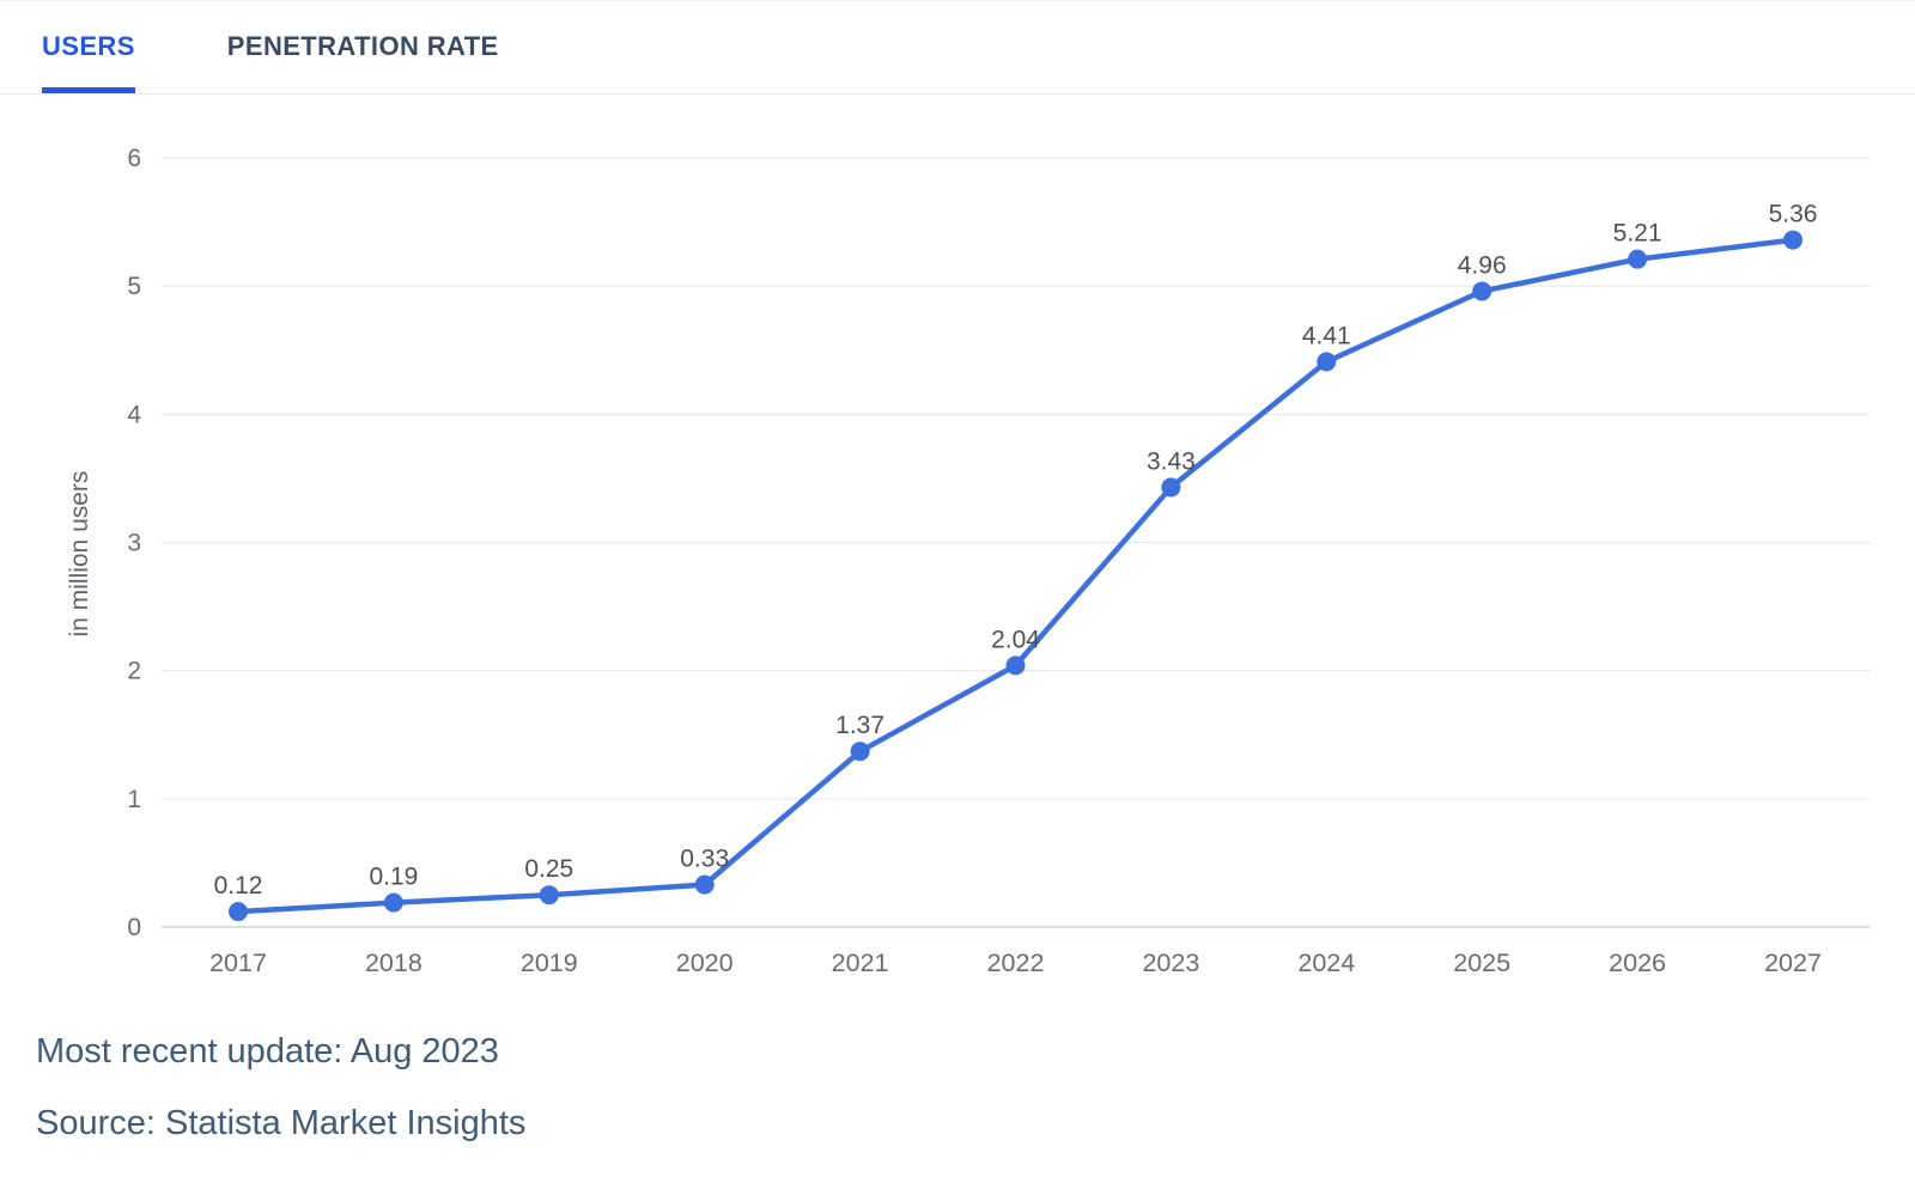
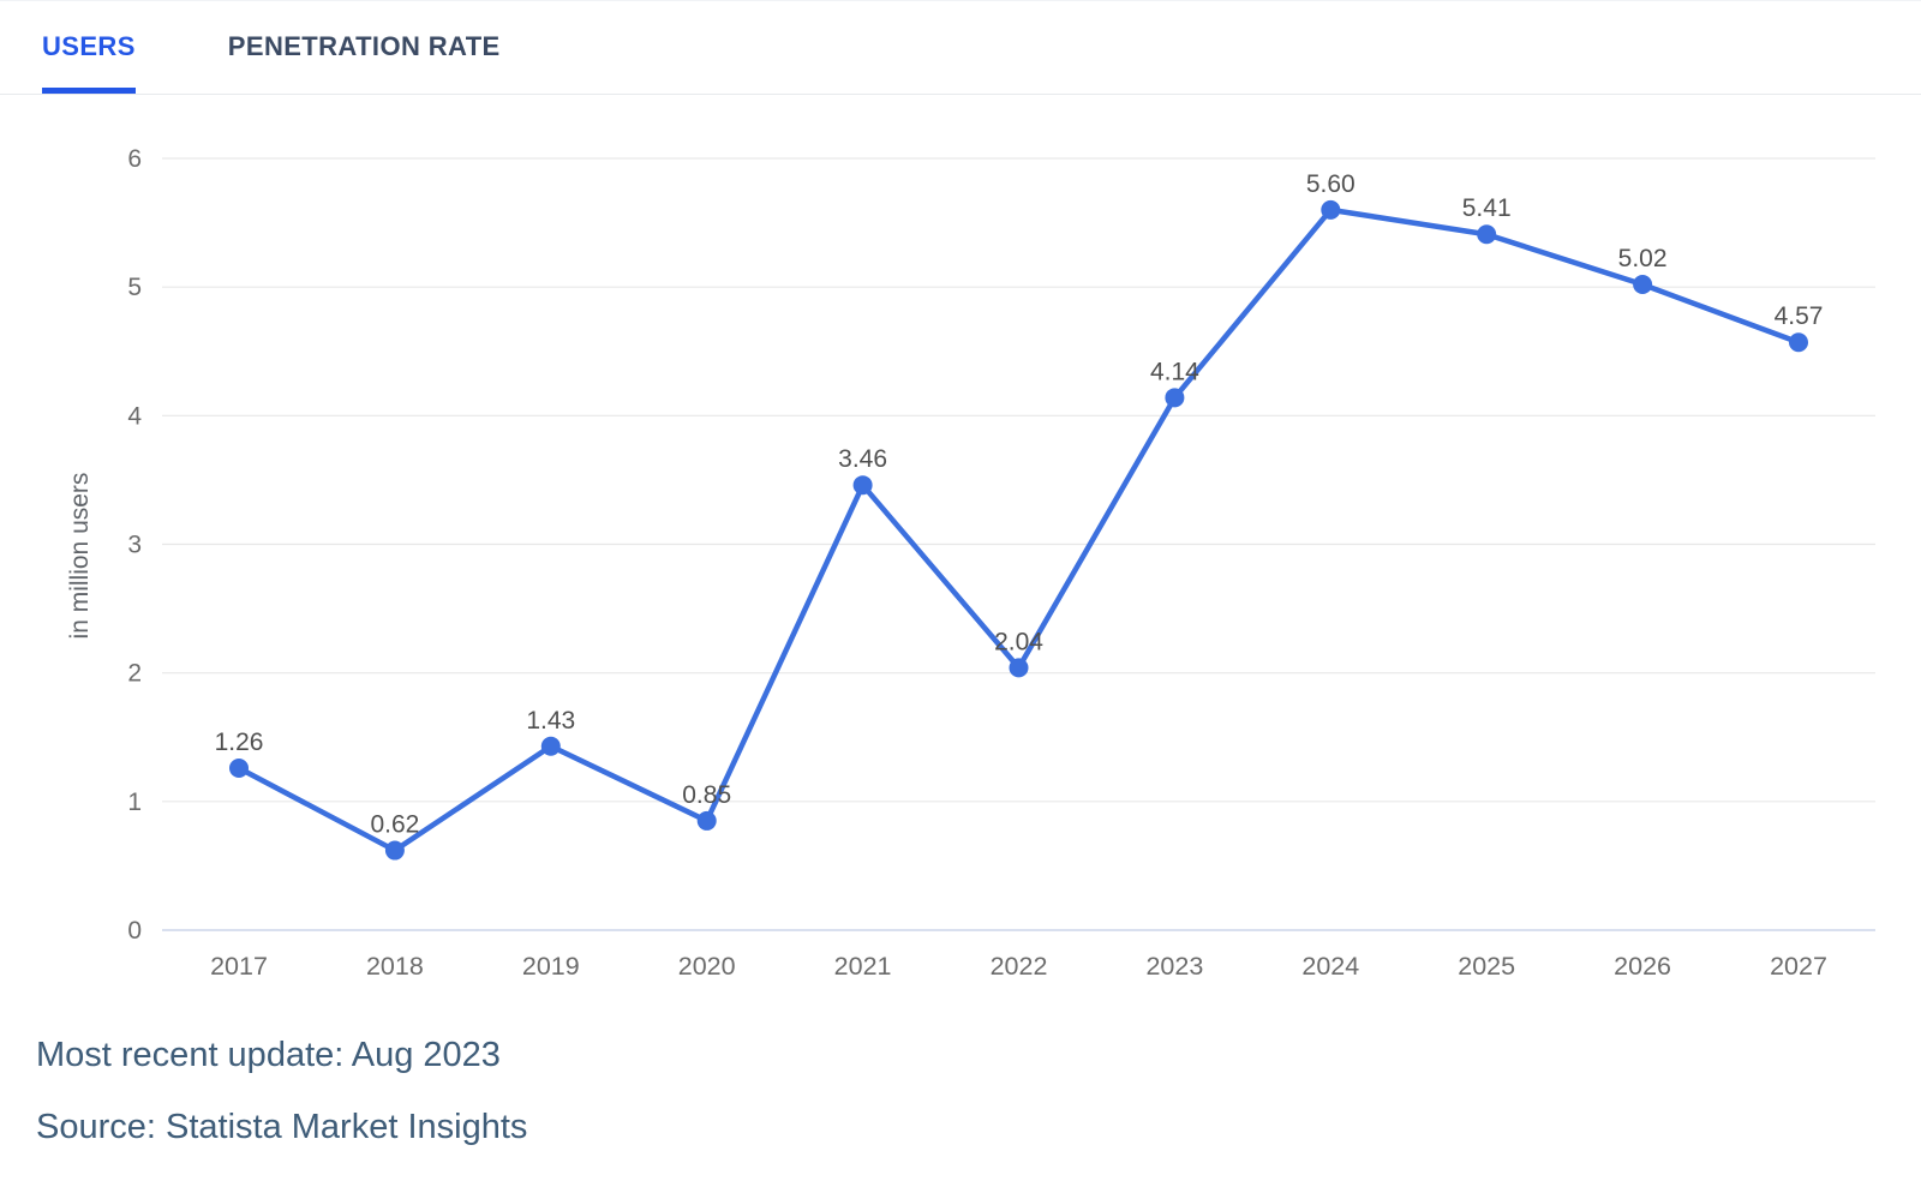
2017: 0.12 -> 1.26
2018: 0.19 -> 0.62
2019: 0.25 -> 1.43
2020: 0.33 -> 0.85
2021: 1.37 -> 3.46
2023: 3.43 -> 4.14
2024: 4.41 -> 5.60
2025: 4.96 -> 5.41
2026: 5.21 -> 5.02
2027: 5.36 -> 4.57
